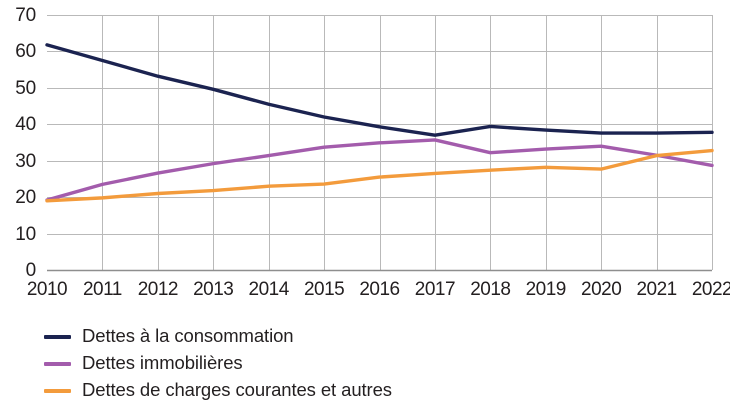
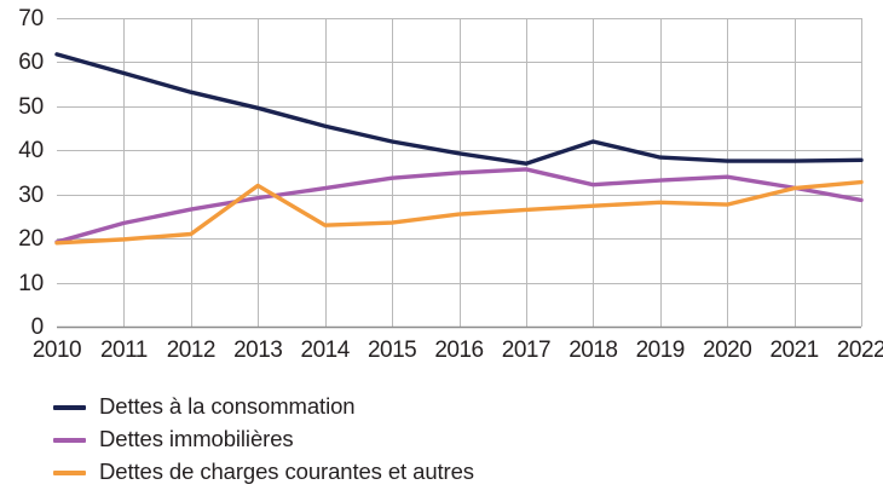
Dettes de charges courantes et autres/2013: 22 -> 32
Dettes à la consommation/2018: 39 -> 42
